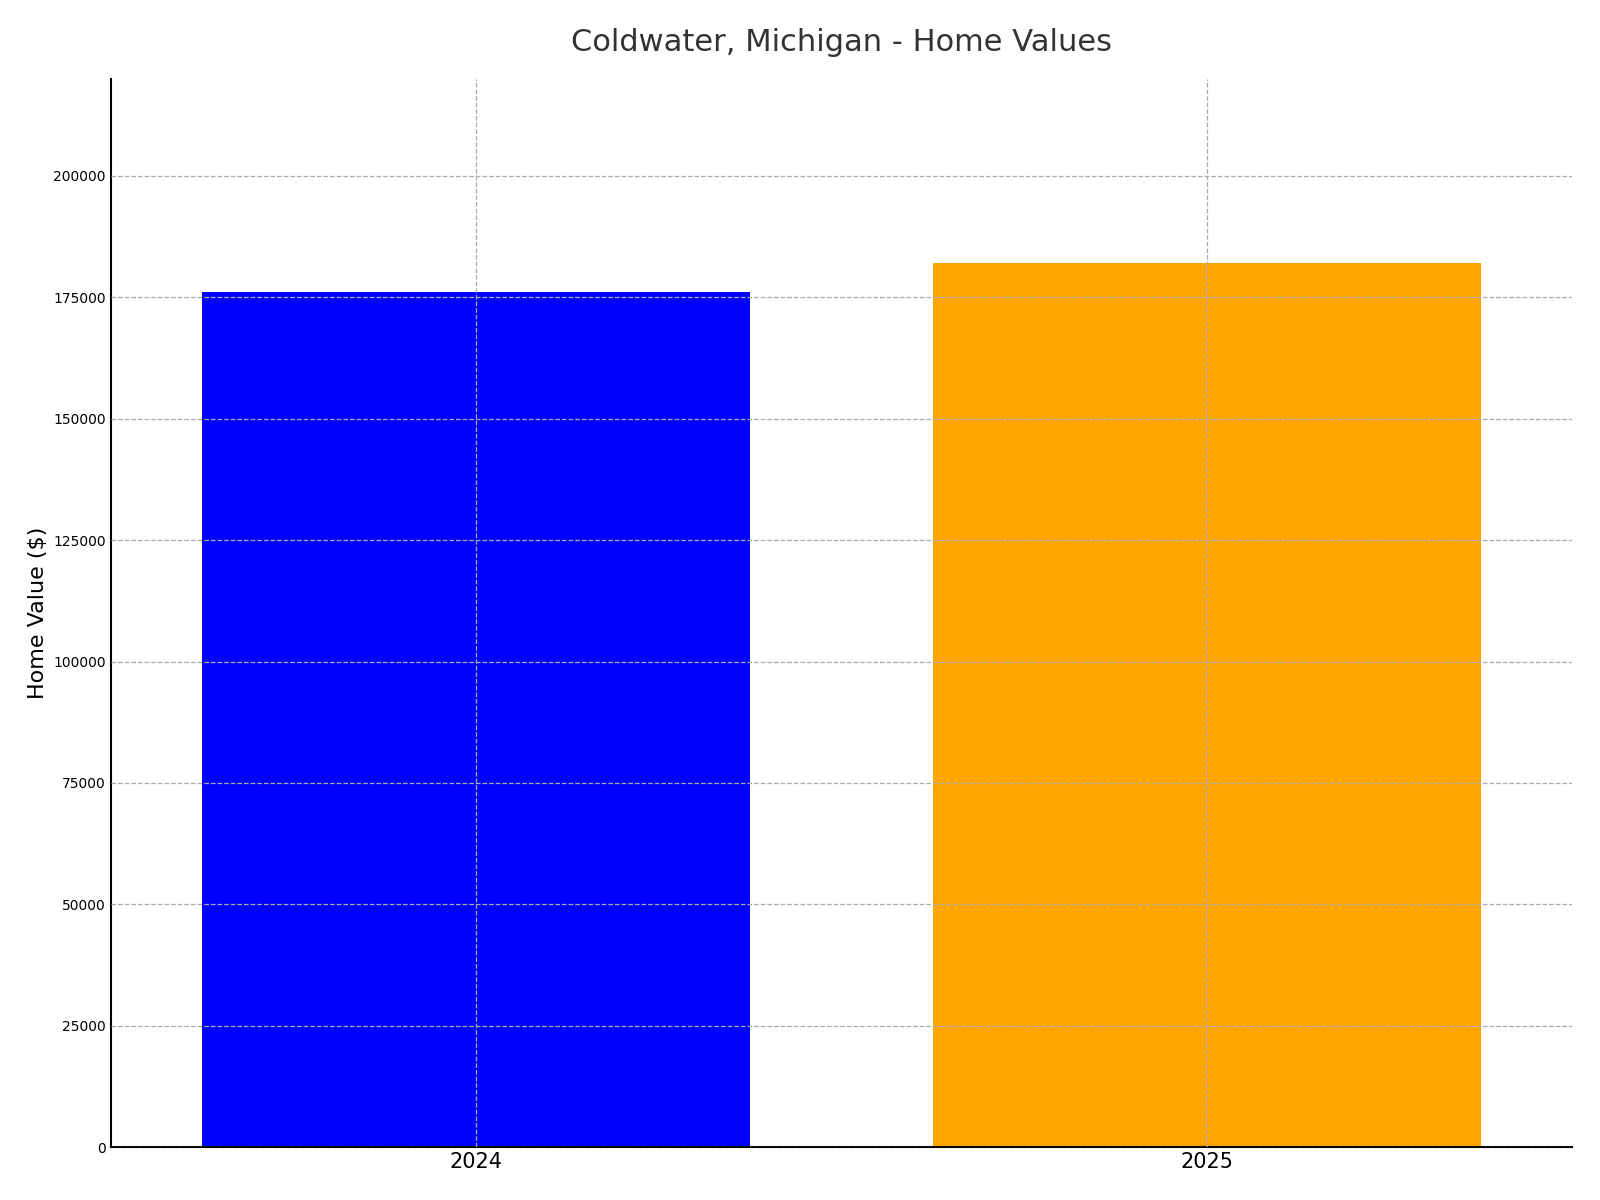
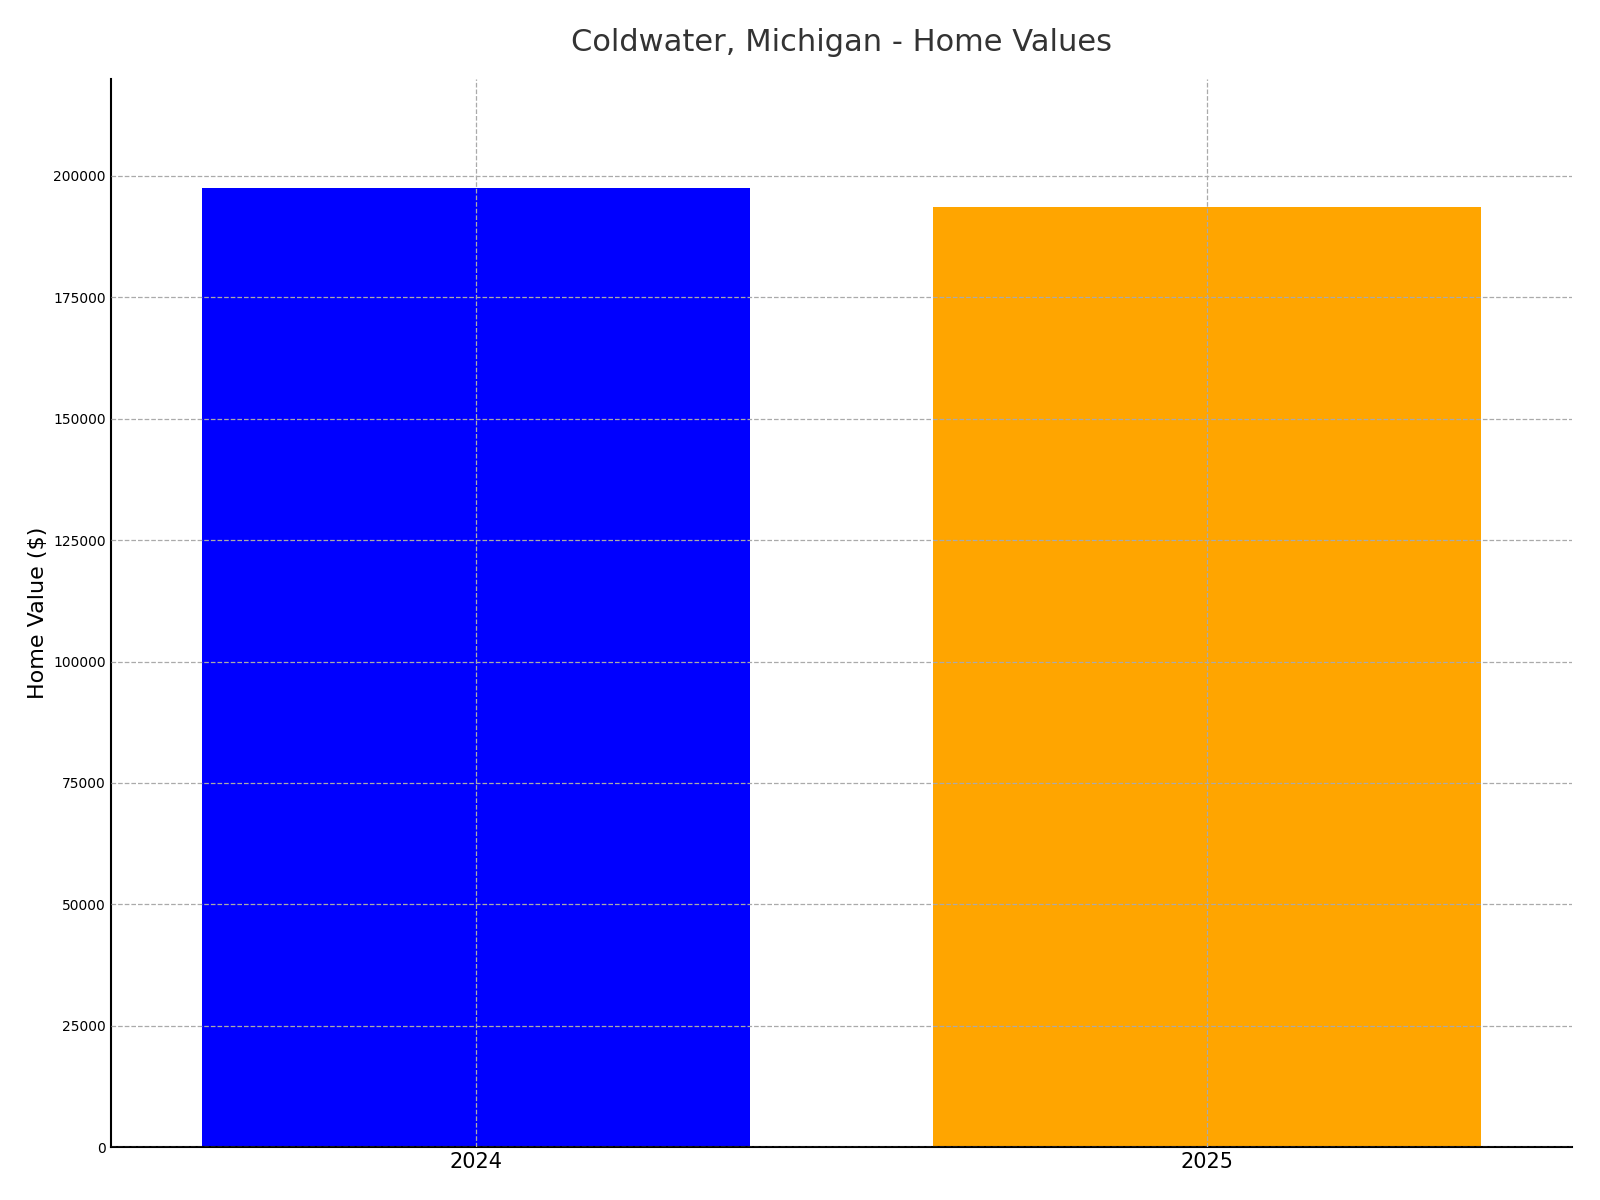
2024: 176000 -> 197500
2025: 182000 -> 193500
